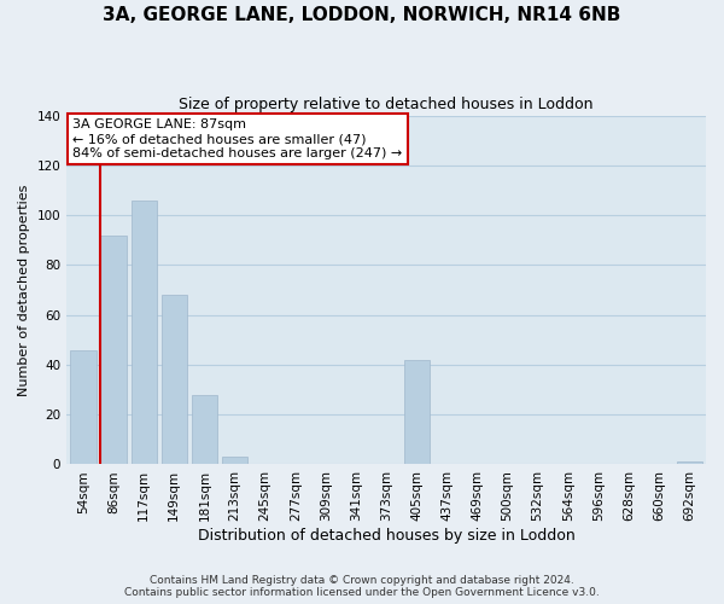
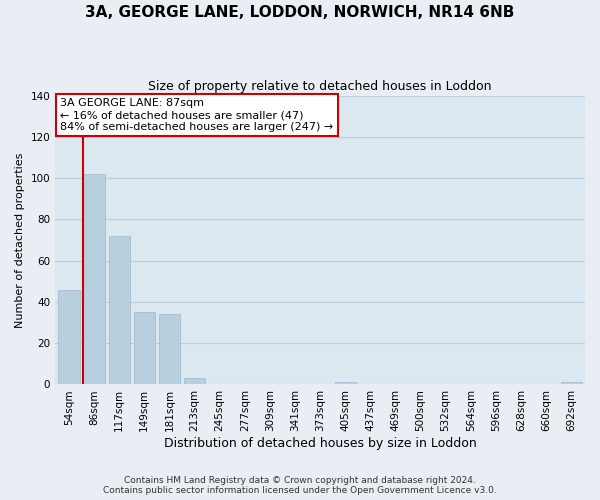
86sqm: 92 -> 102
117sqm: 106 -> 72
149sqm: 68 -> 35
181sqm: 28 -> 34
405sqm: 42 -> 1
